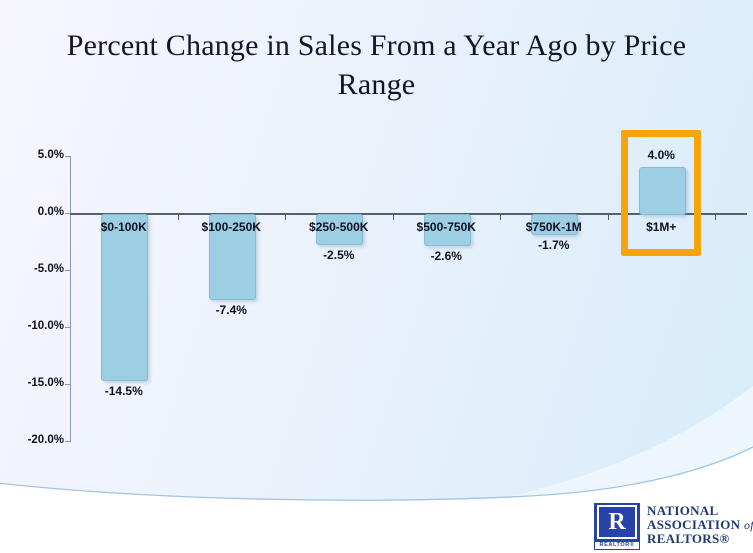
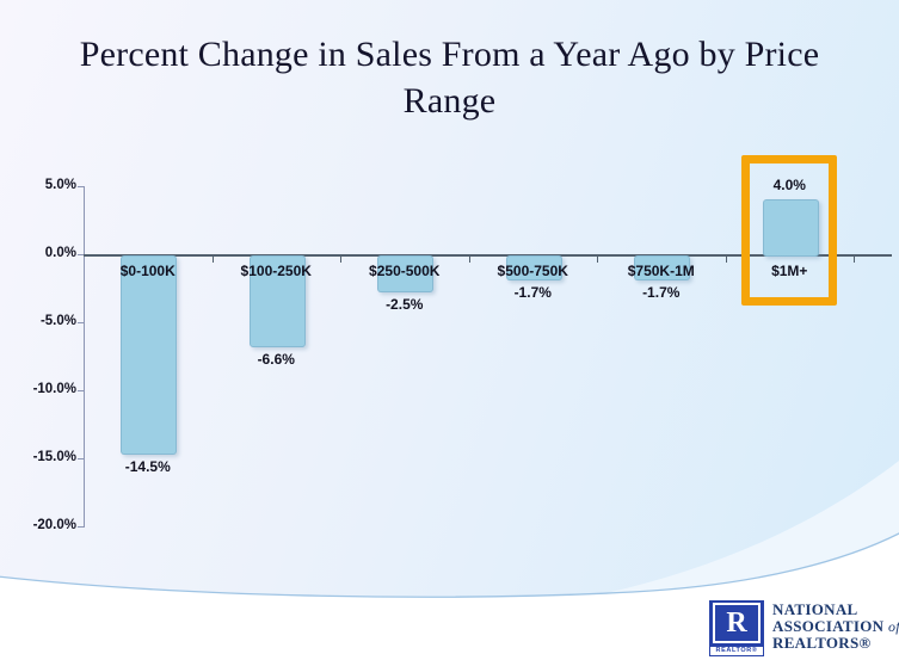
$100-250K: -7.4% -> -6.6%
$500-750K: -2.6% -> -1.7%
